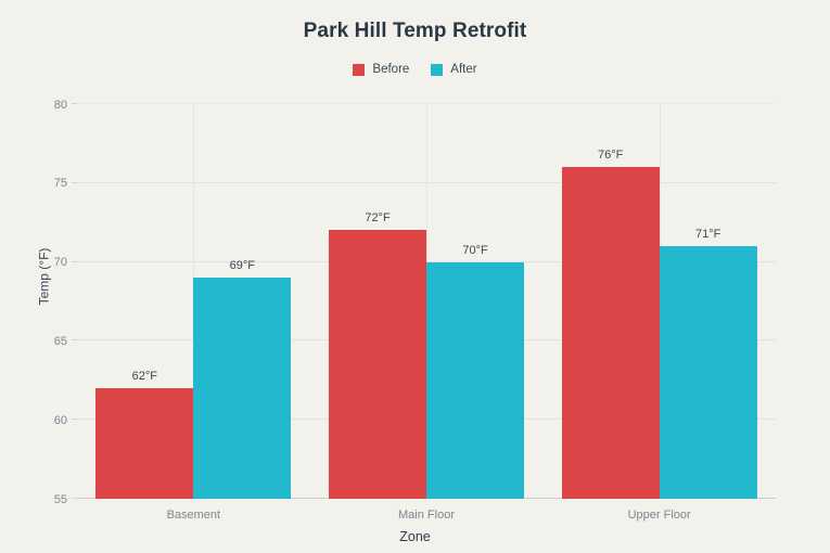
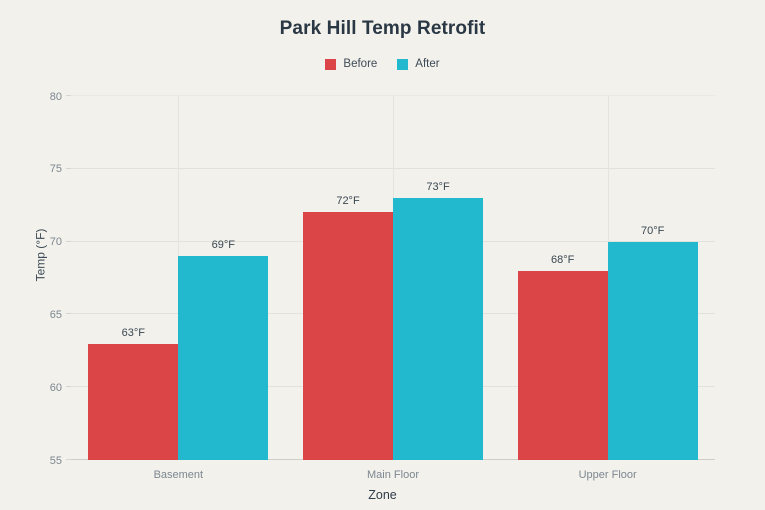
Before/Basement: 62°F -> 63°F
After/Main Floor: 70°F -> 73°F
Before/Upper Floor: 76°F -> 68°F
After/Upper Floor: 71°F -> 70°F
